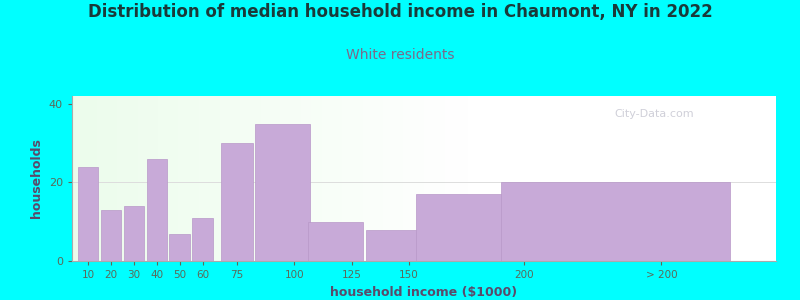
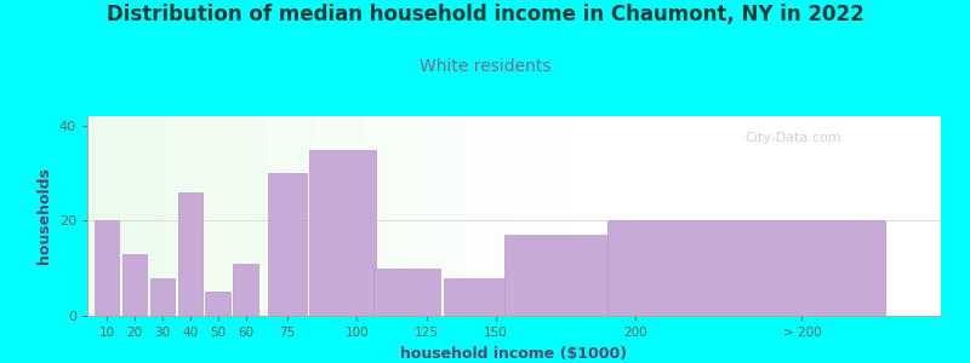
10: 24 -> 20
30: 14 -> 8
50: 7 -> 5
